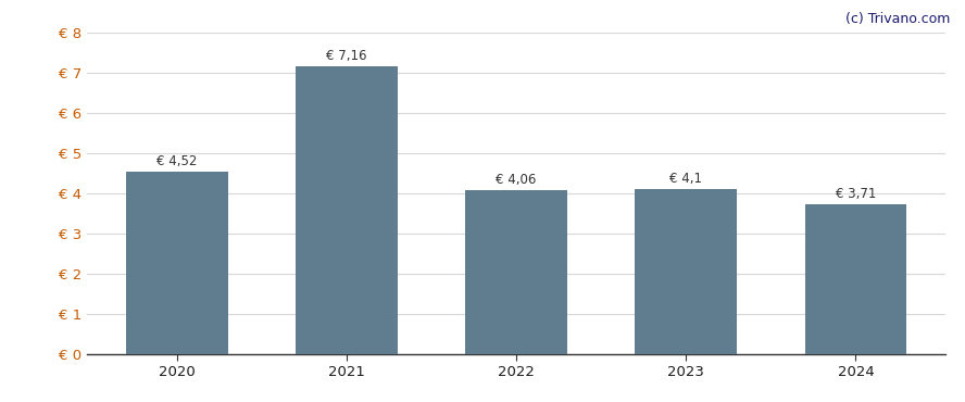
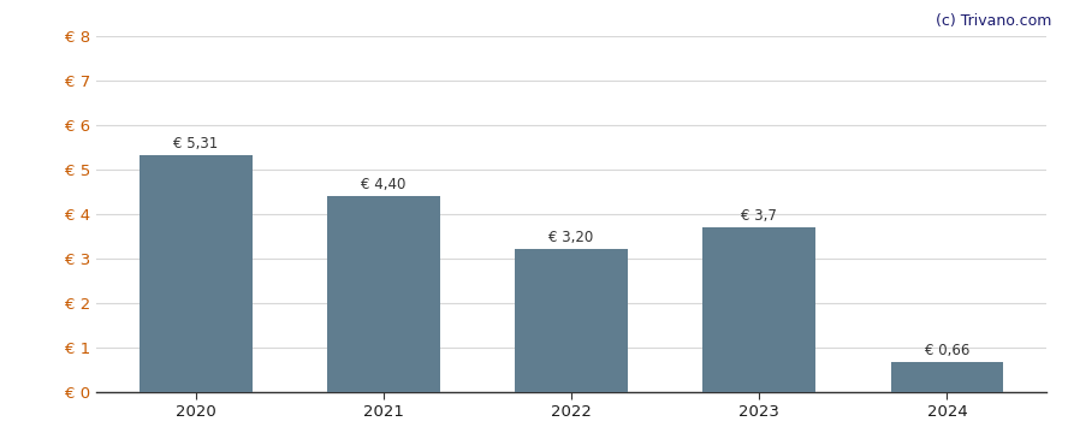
2020: 4,52 -> 5,31
2021: 7,16 -> 4,40
2022: 4,06 -> 3,20
2023: 4,1 -> 3,7
2024: 3,71 -> 0,66
